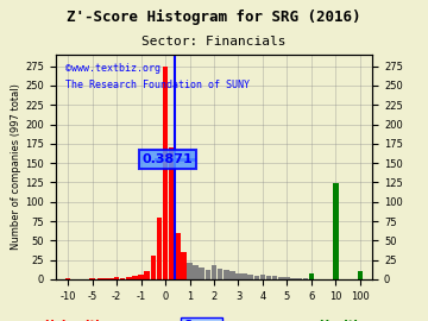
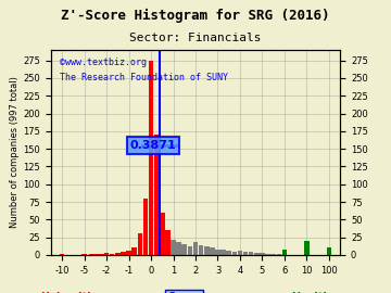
10: 124 -> 20
